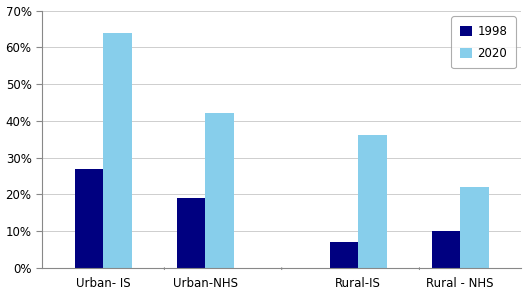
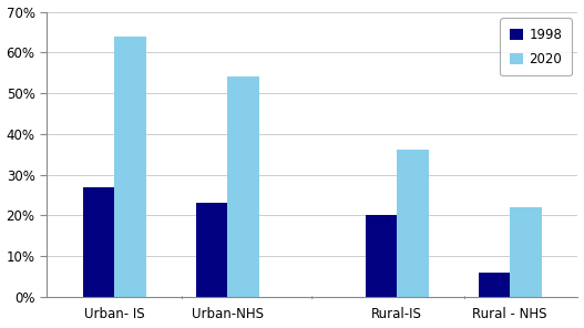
1998/Urban-NHS: 19% -> 23%
2020/Urban-NHS: 42% -> 54%
1998/Rural-IS: 7% -> 20%
1998/Rural - NHS: 10% -> 6%
